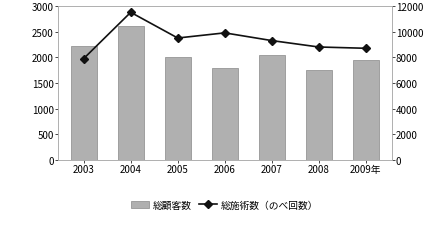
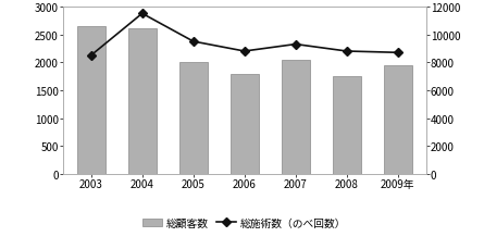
総顧客数/2003: 2220 -> 2650
総施術数（のべ回数）/2003: 7900 -> 8500
総施術数（のべ回数）/2006: 9900 -> 8800
